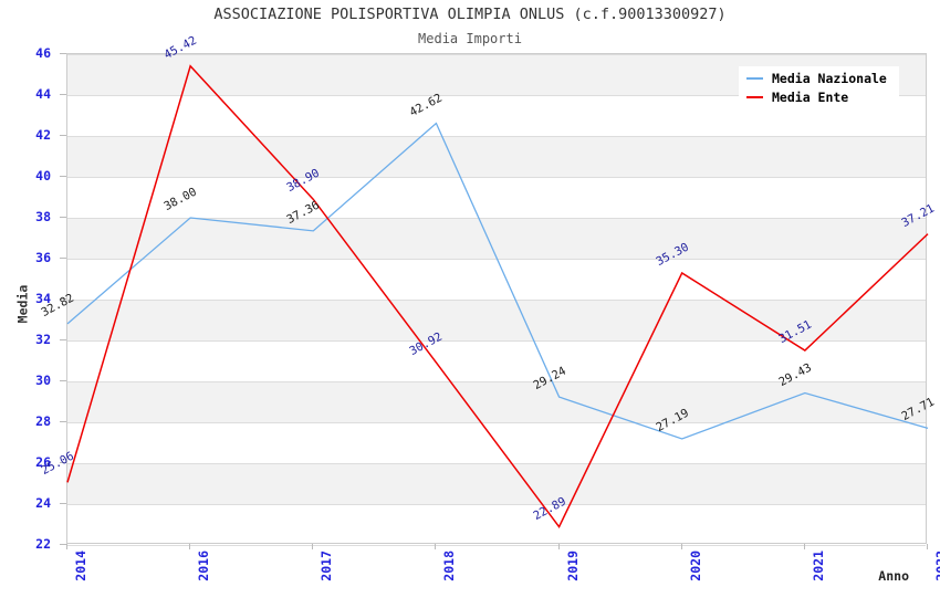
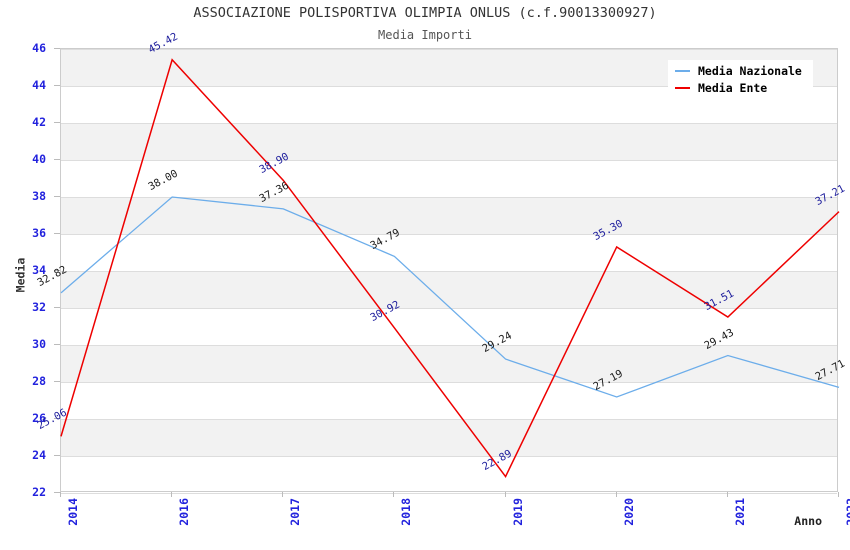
Media Nazionale/2018: 42.62 -> 34.79
